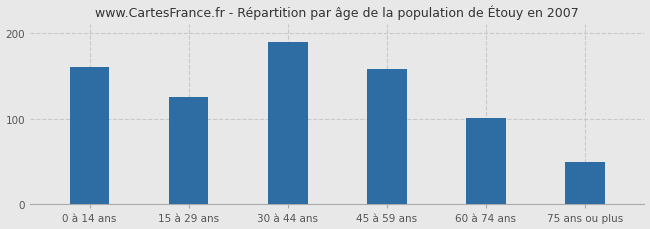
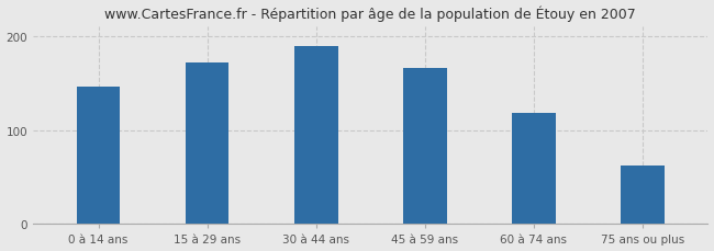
0 à 14 ans: 160 -> 146
15 à 29 ans: 125 -> 172
45 à 59 ans: 158 -> 166
60 à 74 ans: 101 -> 118
75 ans ou plus: 50 -> 62
